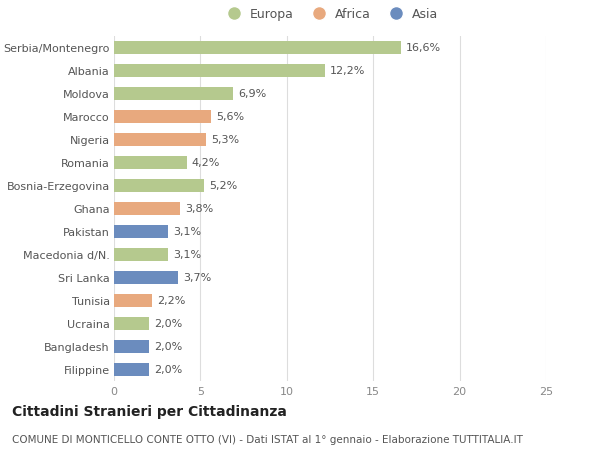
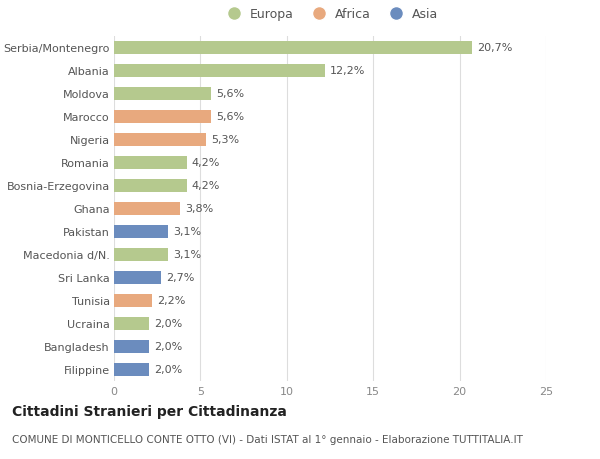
Serbia/Montenegro: 16,6% -> 20,7%
Moldova: 6,9% -> 5,6%
Bosnia-Erzegovina: 5,2% -> 4,2%
Sri Lanka: 3,7% -> 2,7%
